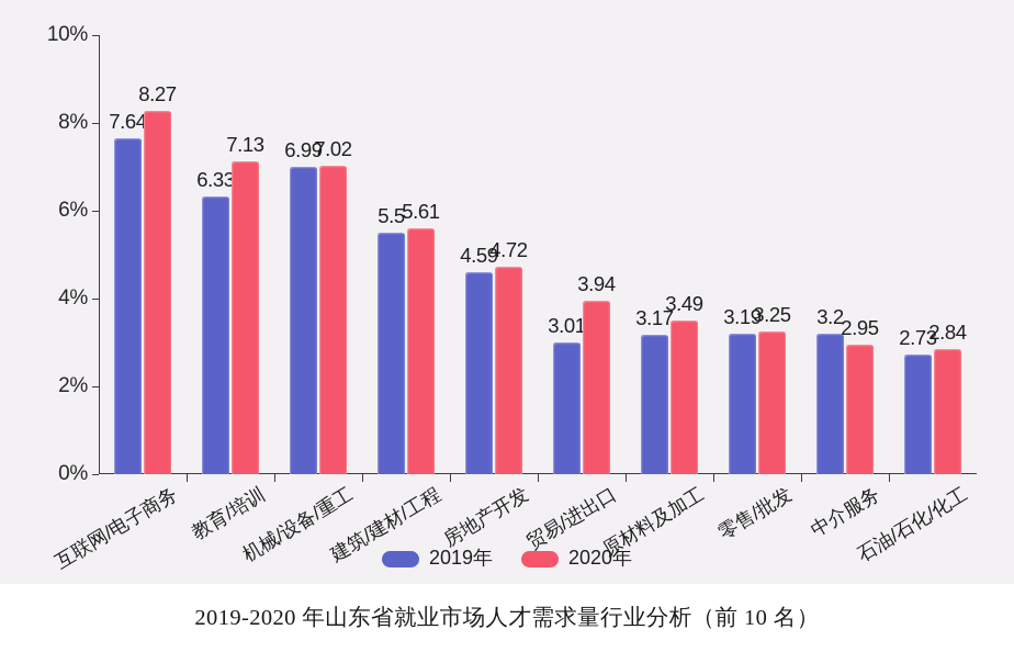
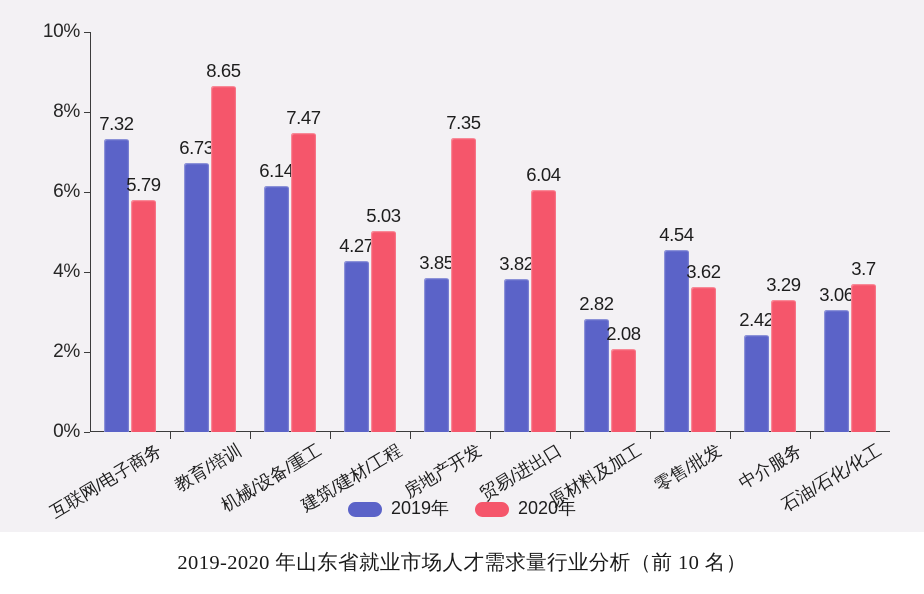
2019年/互联网/电子商务: 7.64 -> 7.32
2020年/互联网/电子商务: 8.27 -> 5.79
2019年/教育/培训: 6.33 -> 6.73
2020年/教育/培训: 7.13 -> 8.65
2019年/机械/设备/重工: 6.99 -> 6.14
2020年/机械/设备/重工: 7.02 -> 7.47
2019年/建筑/建材/工程: 5.5 -> 4.27
2020年/建筑/建材/工程: 5.61 -> 5.03
2019年/房地产开发: 4.59 -> 3.85
2020年/房地产开发: 4.72 -> 7.35
2019年/贸易/进出口: 3.01 -> 3.82
2020年/贸易/进出口: 3.94 -> 6.04
2019年/原材料及加工: 3.17 -> 2.82
2020年/原材料及加工: 3.49 -> 2.08
2019年/零售/批发: 3.19 -> 4.54
2020年/零售/批发: 3.25 -> 3.62
2019年/中介服务: 3.2 -> 2.42
2020年/中介服务: 2.95 -> 3.29
2019年/石油/石化/化工: 2.73 -> 3.06
2020年/石油/石化/化工: 2.84 -> 3.7
